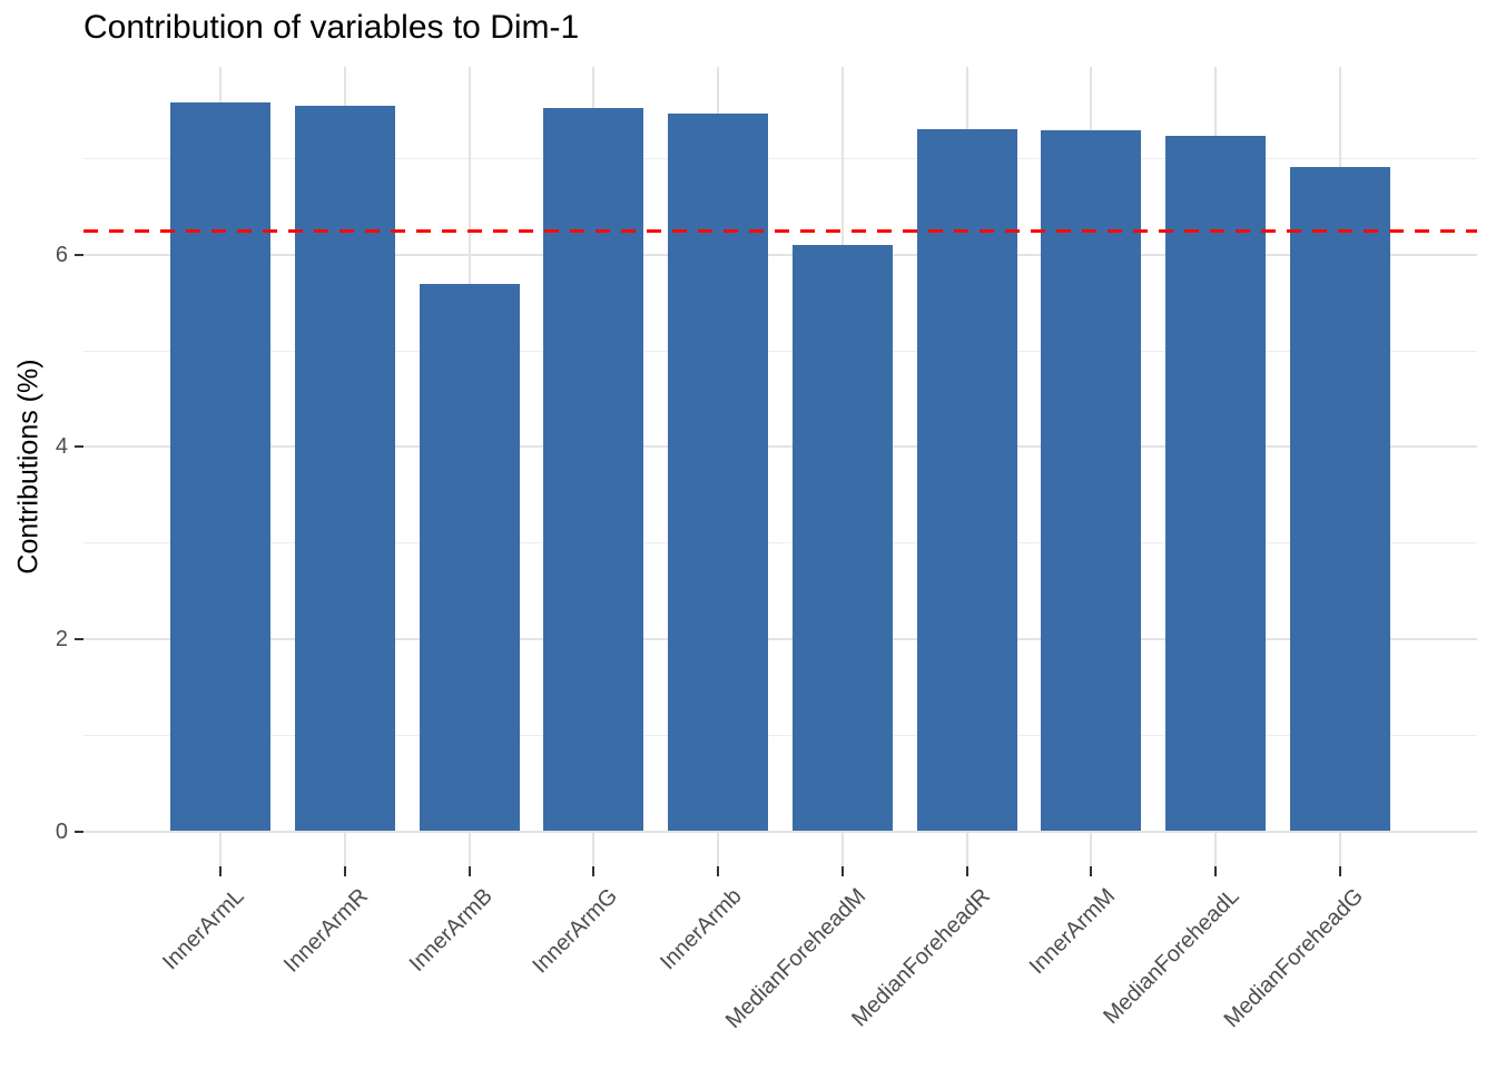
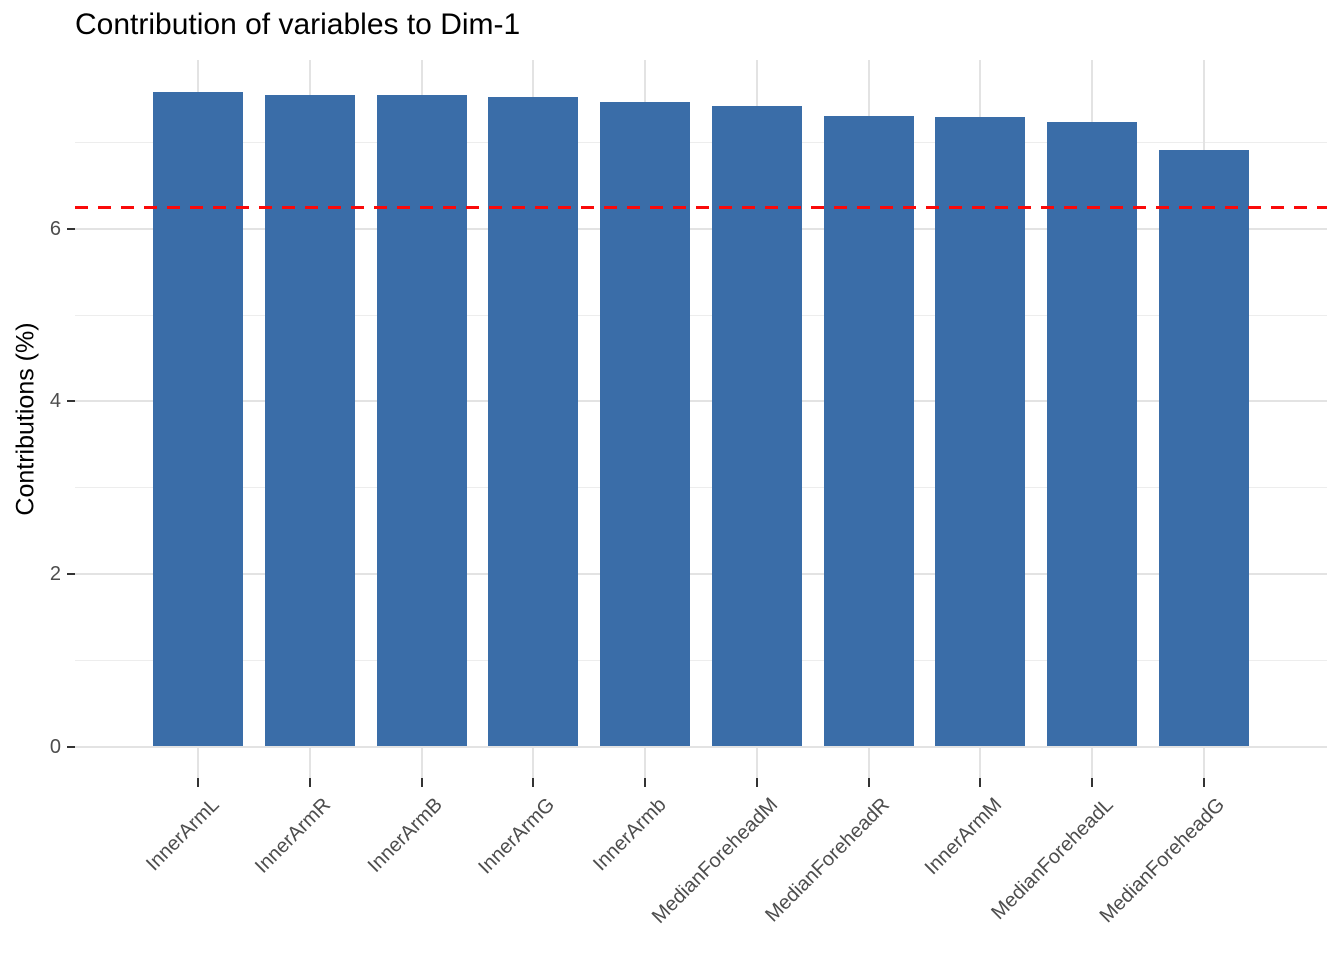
InnerArmB: 5.7 -> 7.5
MedianForeheadM: 6.1 -> 7.4
